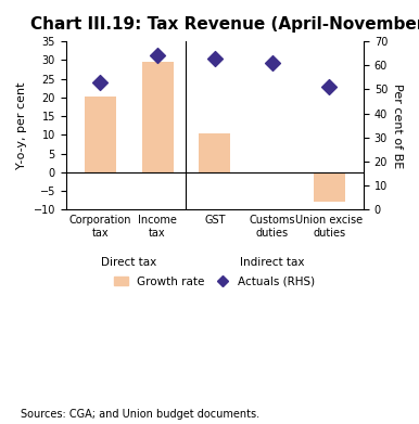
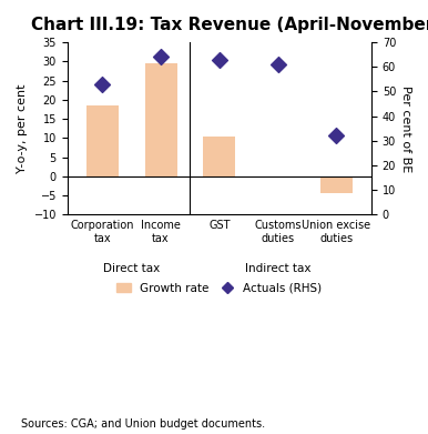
Growth rate/Corporation tax: 20.3 -> 18.5
Growth rate/Union excise duties: -8.0 -> -4.5
Actuals (RHS)/Union excise duties: 51 -> 32
